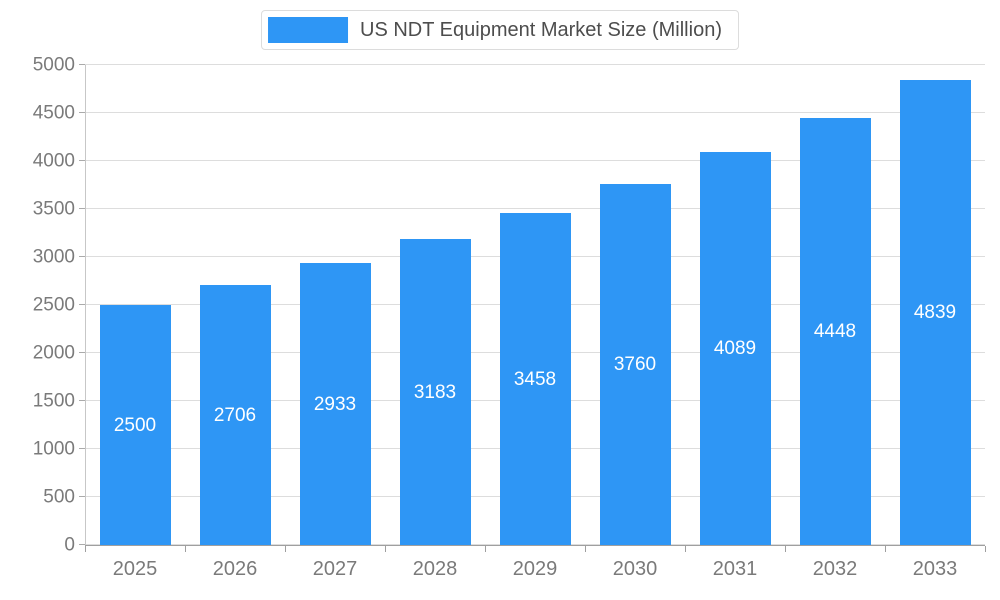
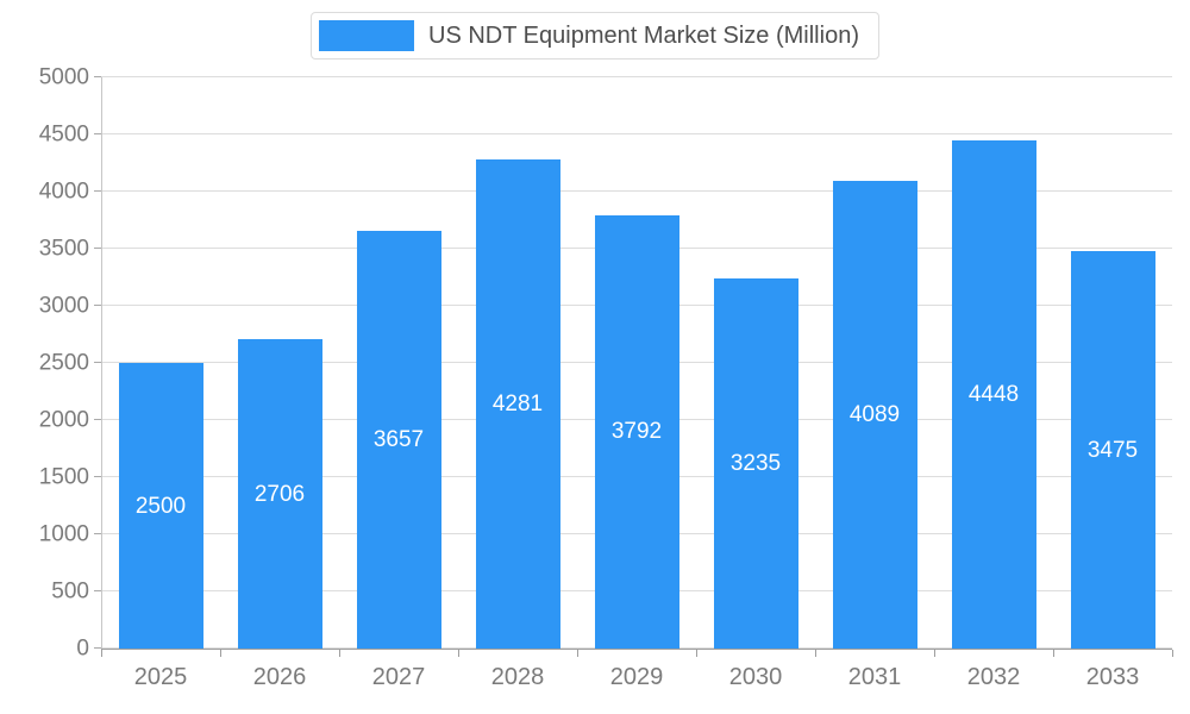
2027: 2933 -> 3657
2028: 3183 -> 4281
2029: 3458 -> 3792
2030: 3760 -> 3235
2033: 4839 -> 3475
